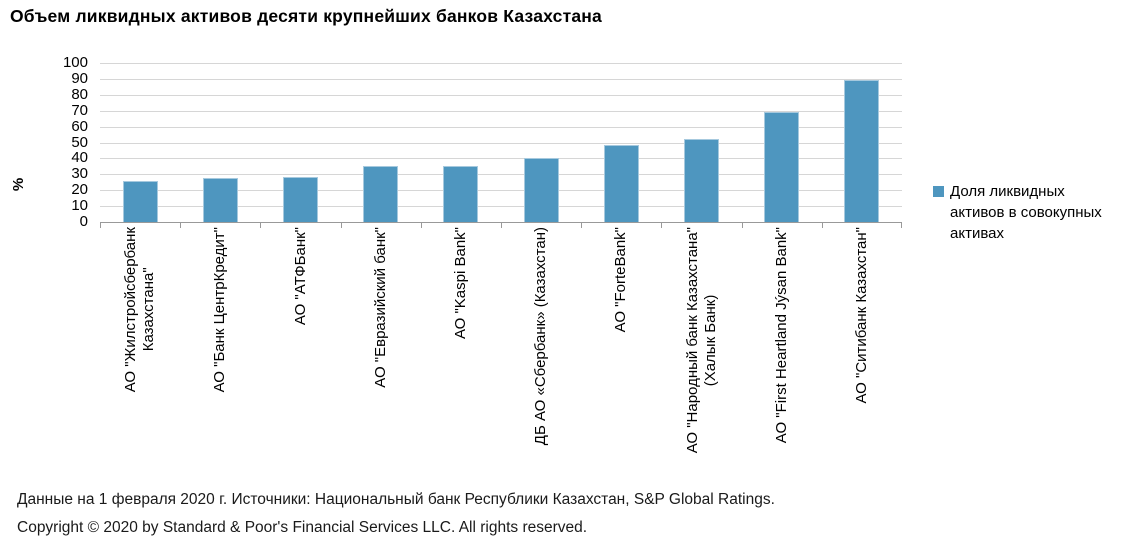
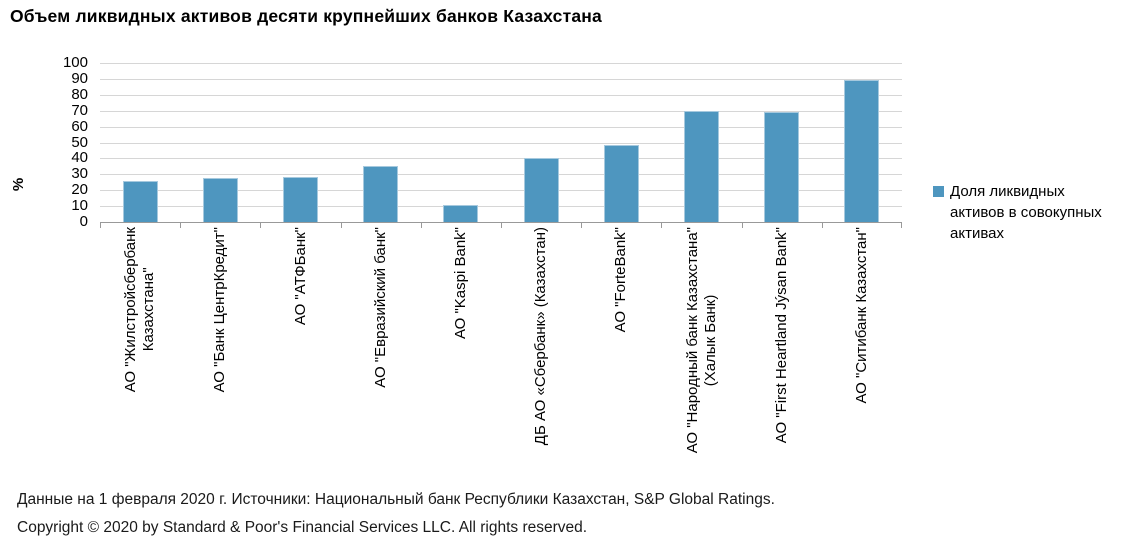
АО "Kaspi Bank": 36 -> 11
АО "Народный банк Казахстана" (Халык Банк): 52 -> 70
